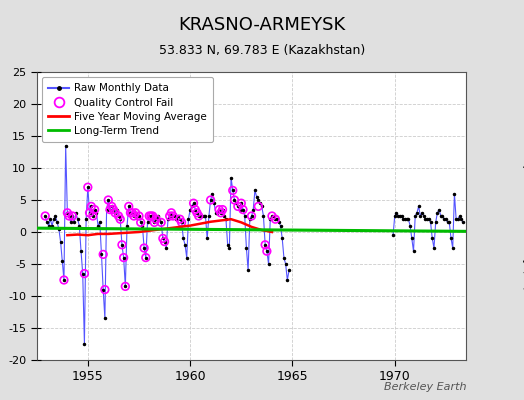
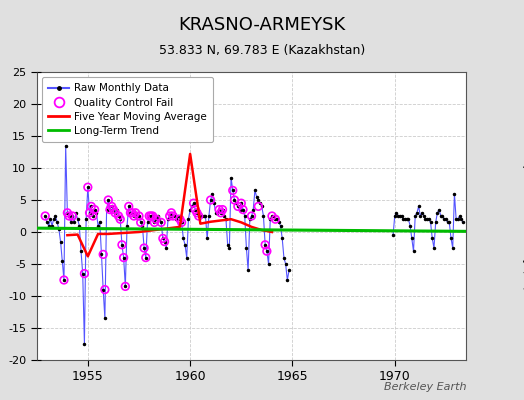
Five Year Moving Average/1955: -0.5 -> -3.8
Five Year Moving Average/1960: 1.0 -> 12.2
